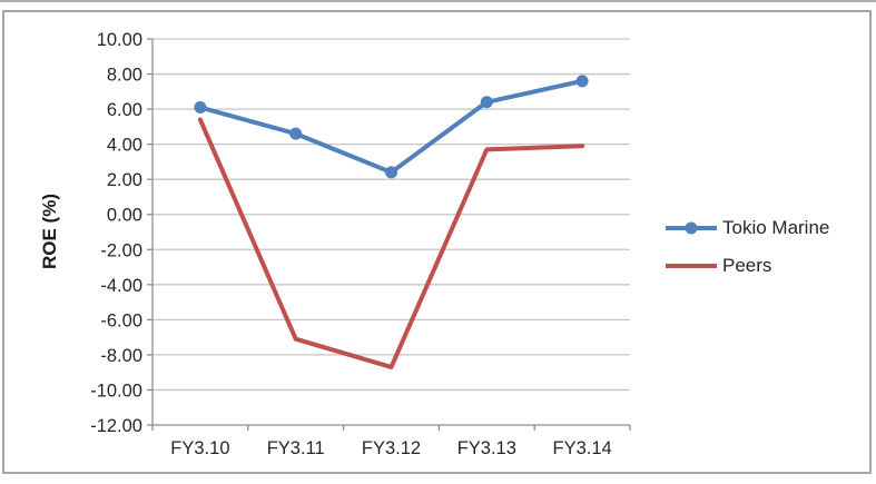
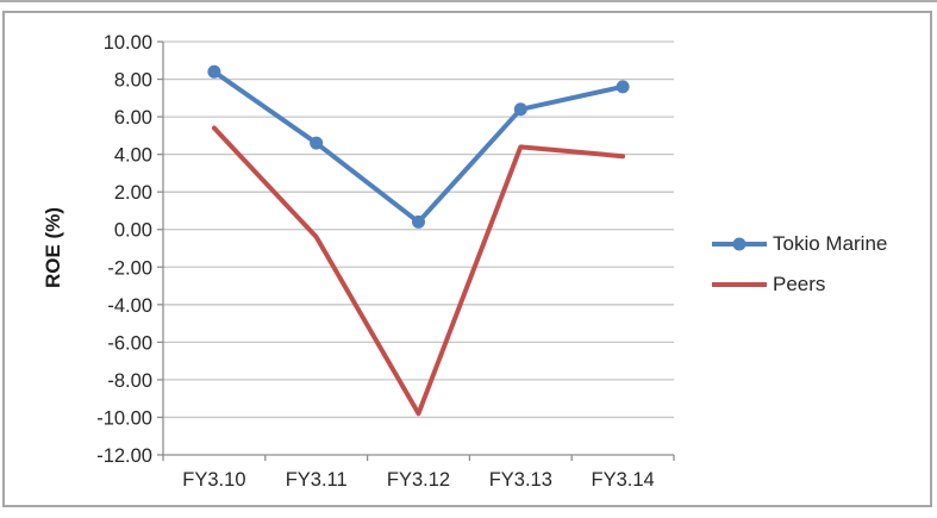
Tokio Marine/FY3.10: 6.1 -> 8.4
Peers/FY3.11: -7.1 -> -0.4
Tokio Marine/FY3.12: 2.4 -> 0.4
Peers/FY3.12: -8.7 -> -9.8
Peers/FY3.13: 3.7 -> 4.4
